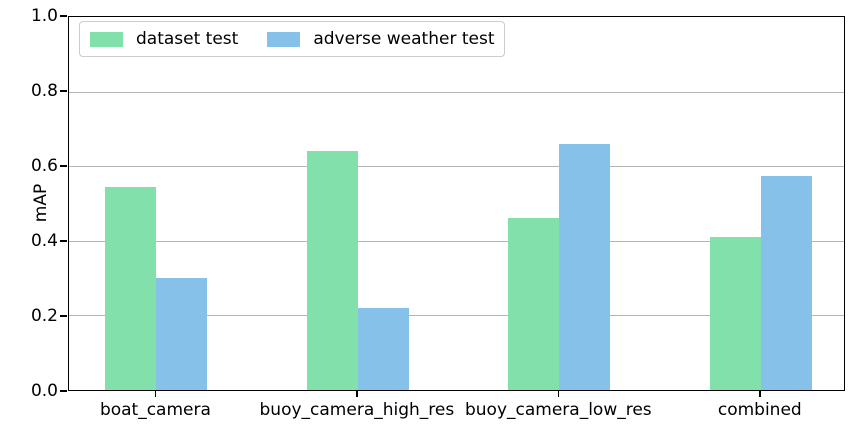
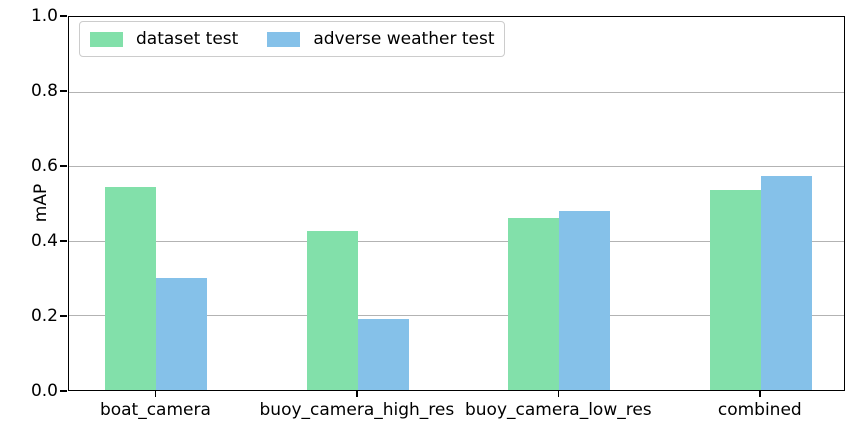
dataset test/buoy_camera_high_res: 0.64 -> 0.42
adverse weather test/buoy_camera_high_res: 0.22 -> 0.19
adverse weather test/buoy_camera_low_res: 0.66 -> 0.48
dataset test/combined: 0.41 -> 0.54
